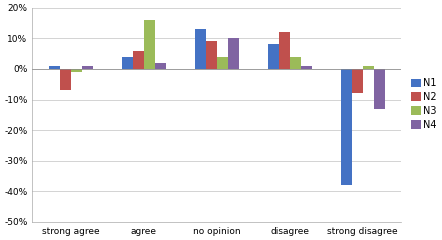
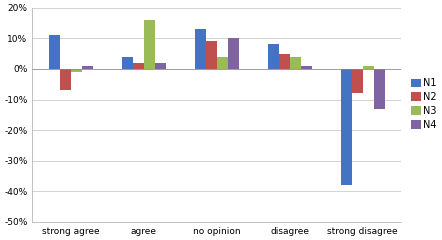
N1/strong agree: 1% -> 11%
N2/agree: 6% -> 2%
N2/disagree: 12% -> 5%
